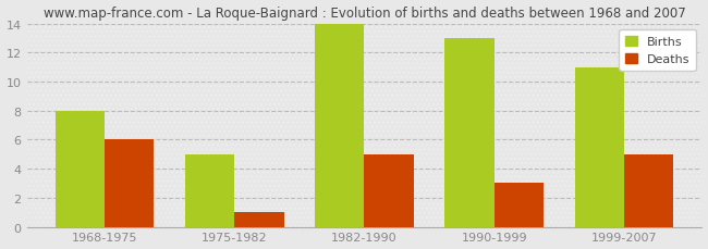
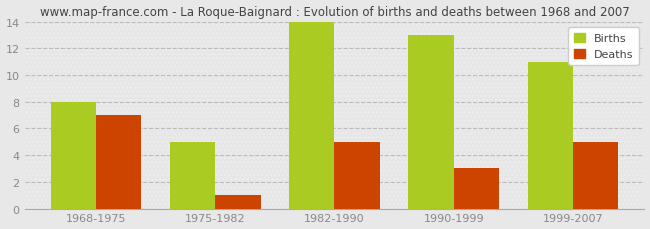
Deaths/1968-1975: 6 -> 7
